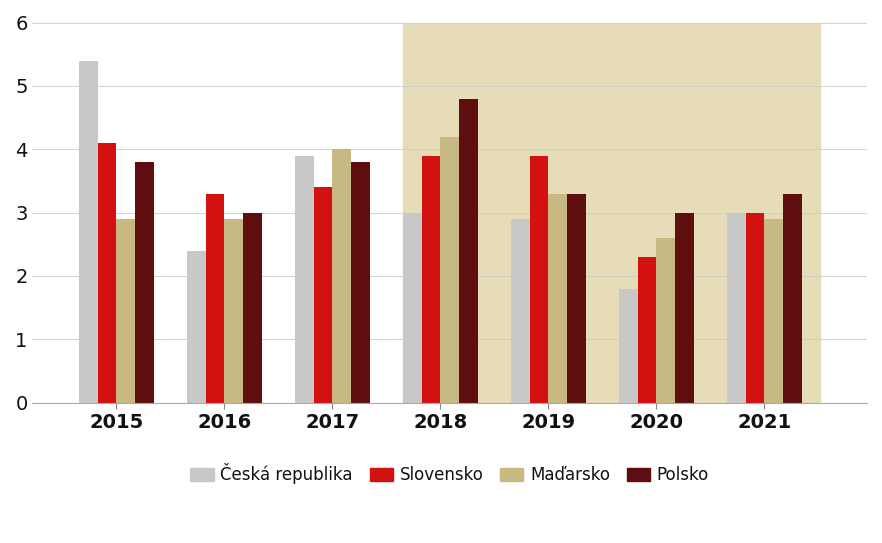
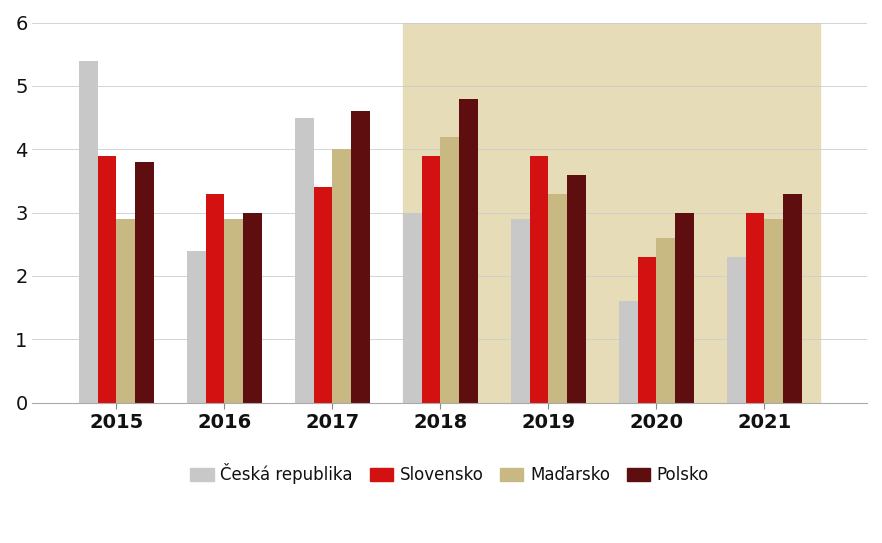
Slovensko/2015: 4.1 -> 3.9
Česká republika/2017: 3.9 -> 4.5
Polsko/2017: 3.8 -> 4.6
Polsko/2019: 3.3 -> 3.6
Česká republika/2020: 1.8 -> 1.6
Česká republika/2021: 3.0 -> 2.3
